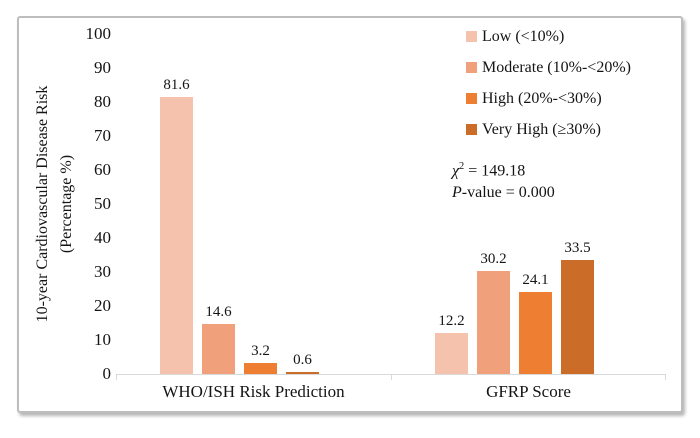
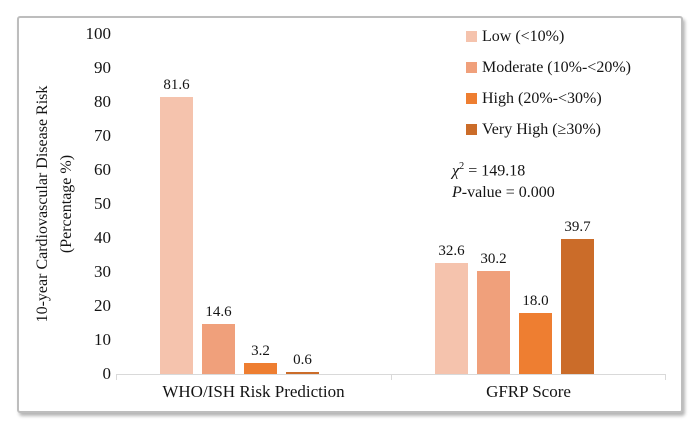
Low (<10%)/GFRP Score: 12.2 -> 32.6
High (20%-<30%)/GFRP Score: 24.1 -> 18.0
Very High (≥30%)/GFRP Score: 33.5 -> 39.7
